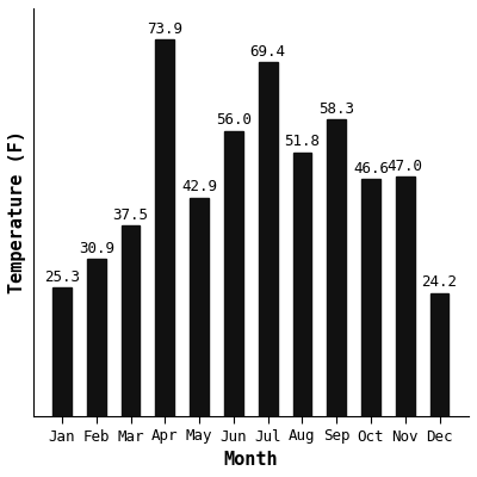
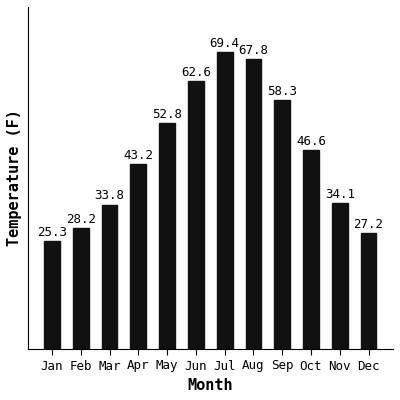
Feb: 30.9 -> 28.2
Mar: 37.5 -> 33.8
Apr: 73.9 -> 43.2
May: 42.9 -> 52.8
Jun: 56.0 -> 62.6
Aug: 51.8 -> 67.8
Nov: 47.0 -> 34.1
Dec: 24.2 -> 27.2
